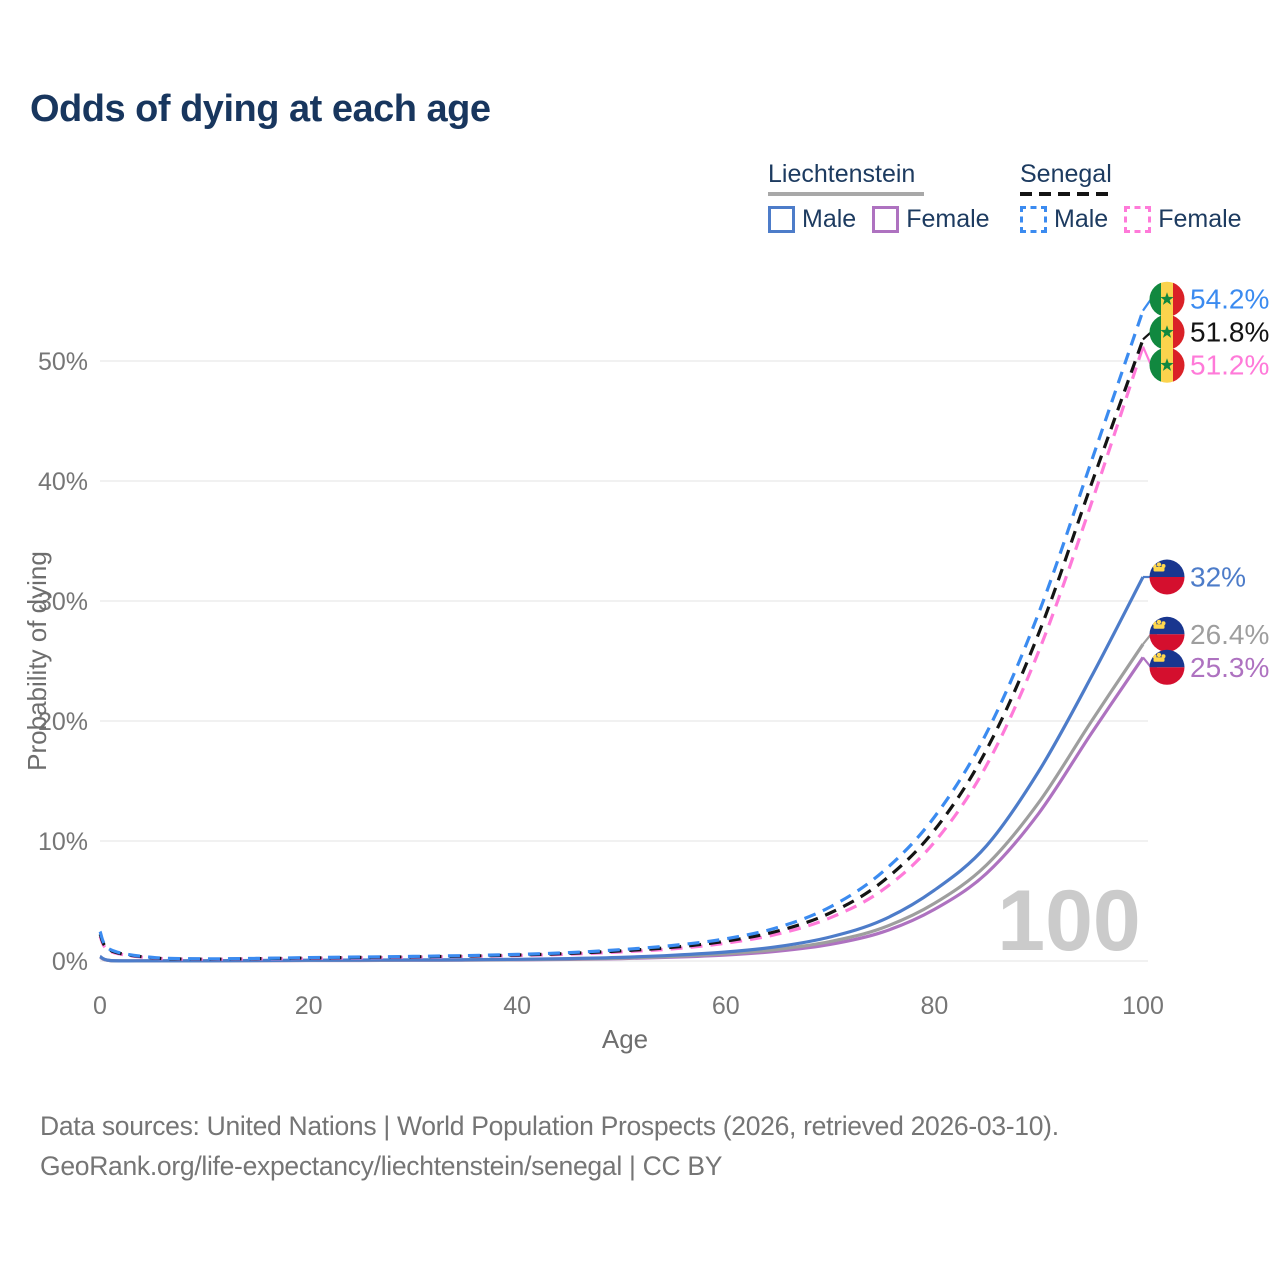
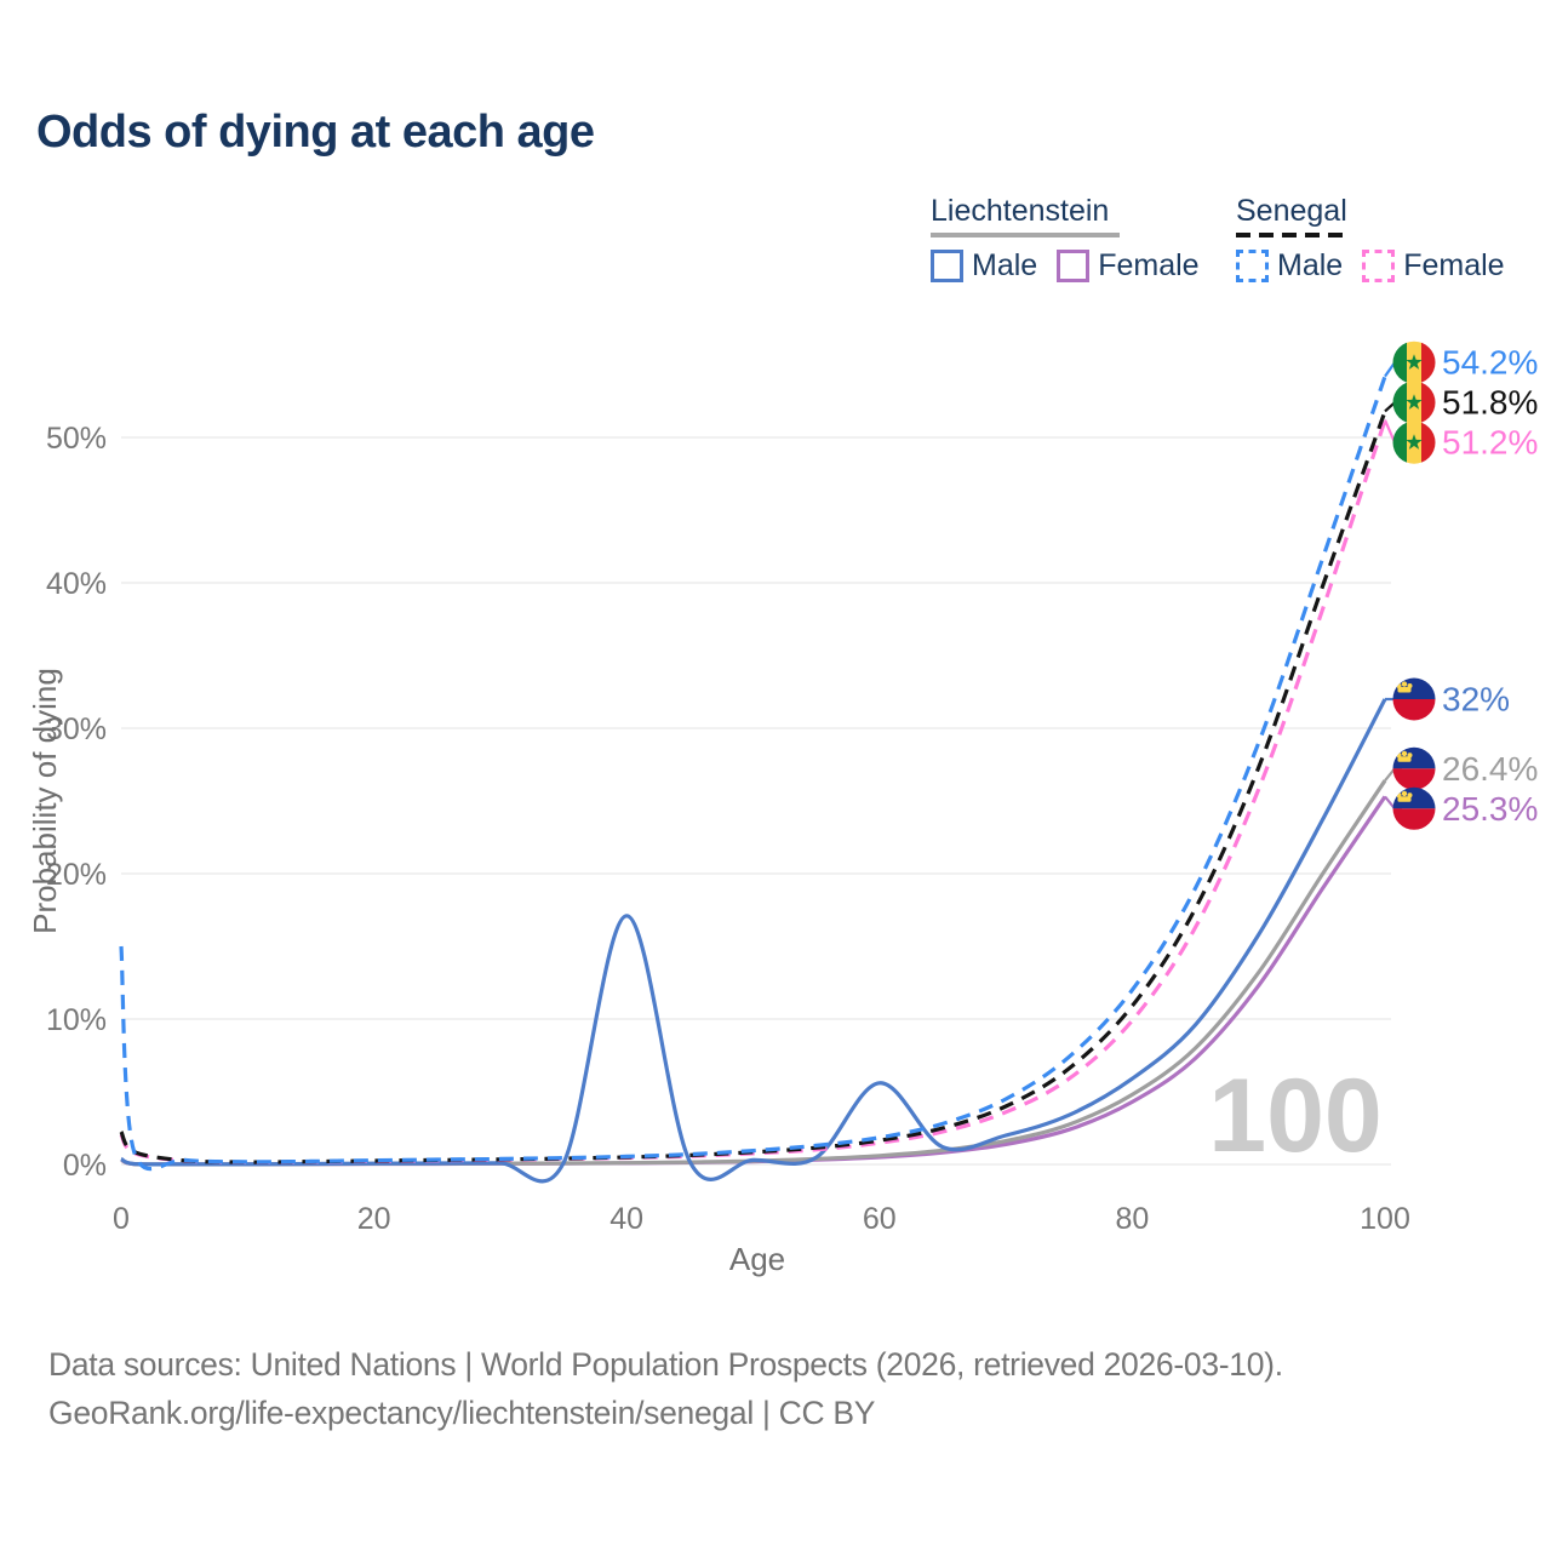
Senegal Male/0: 2.5% -> 15.0%
Liechtenstein Male/40: 0.1% -> 17.1%
Liechtenstein Male/60: 0.8% -> 5.6%
